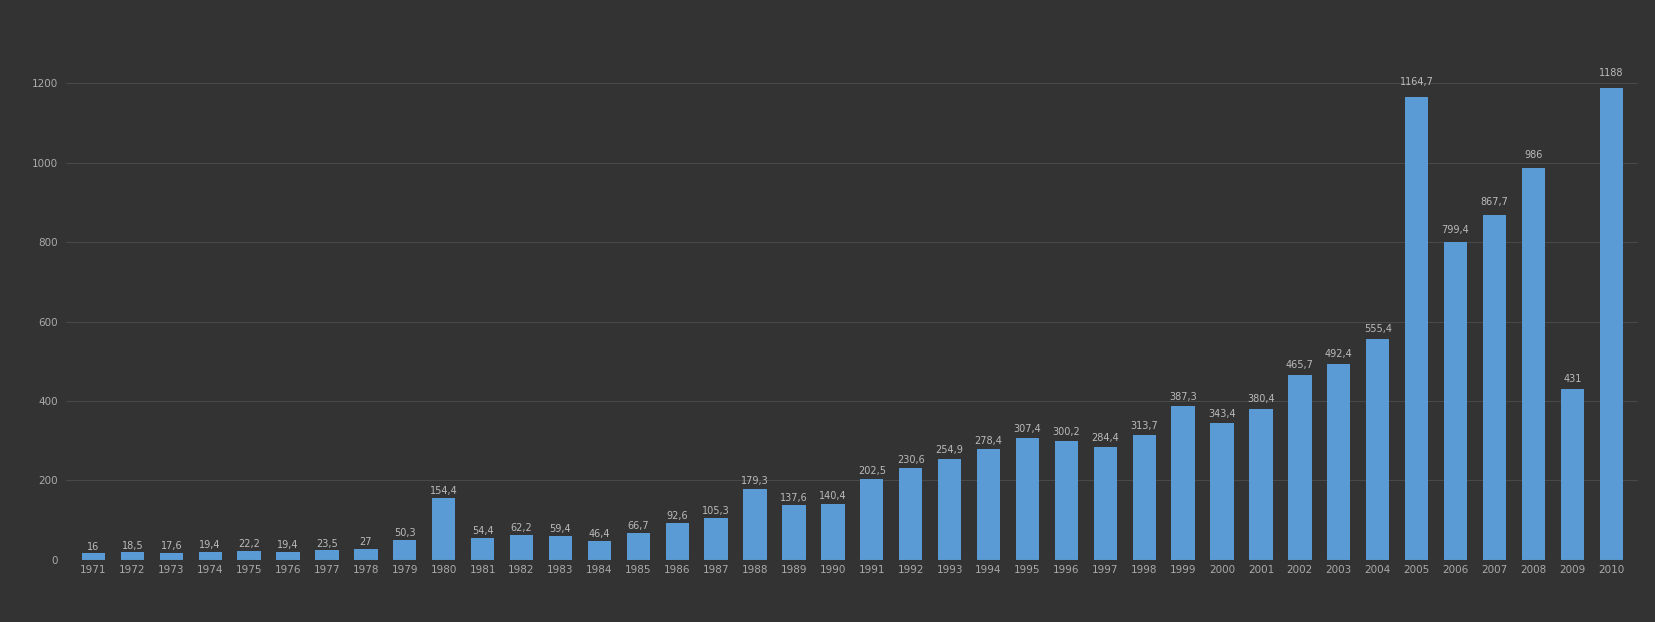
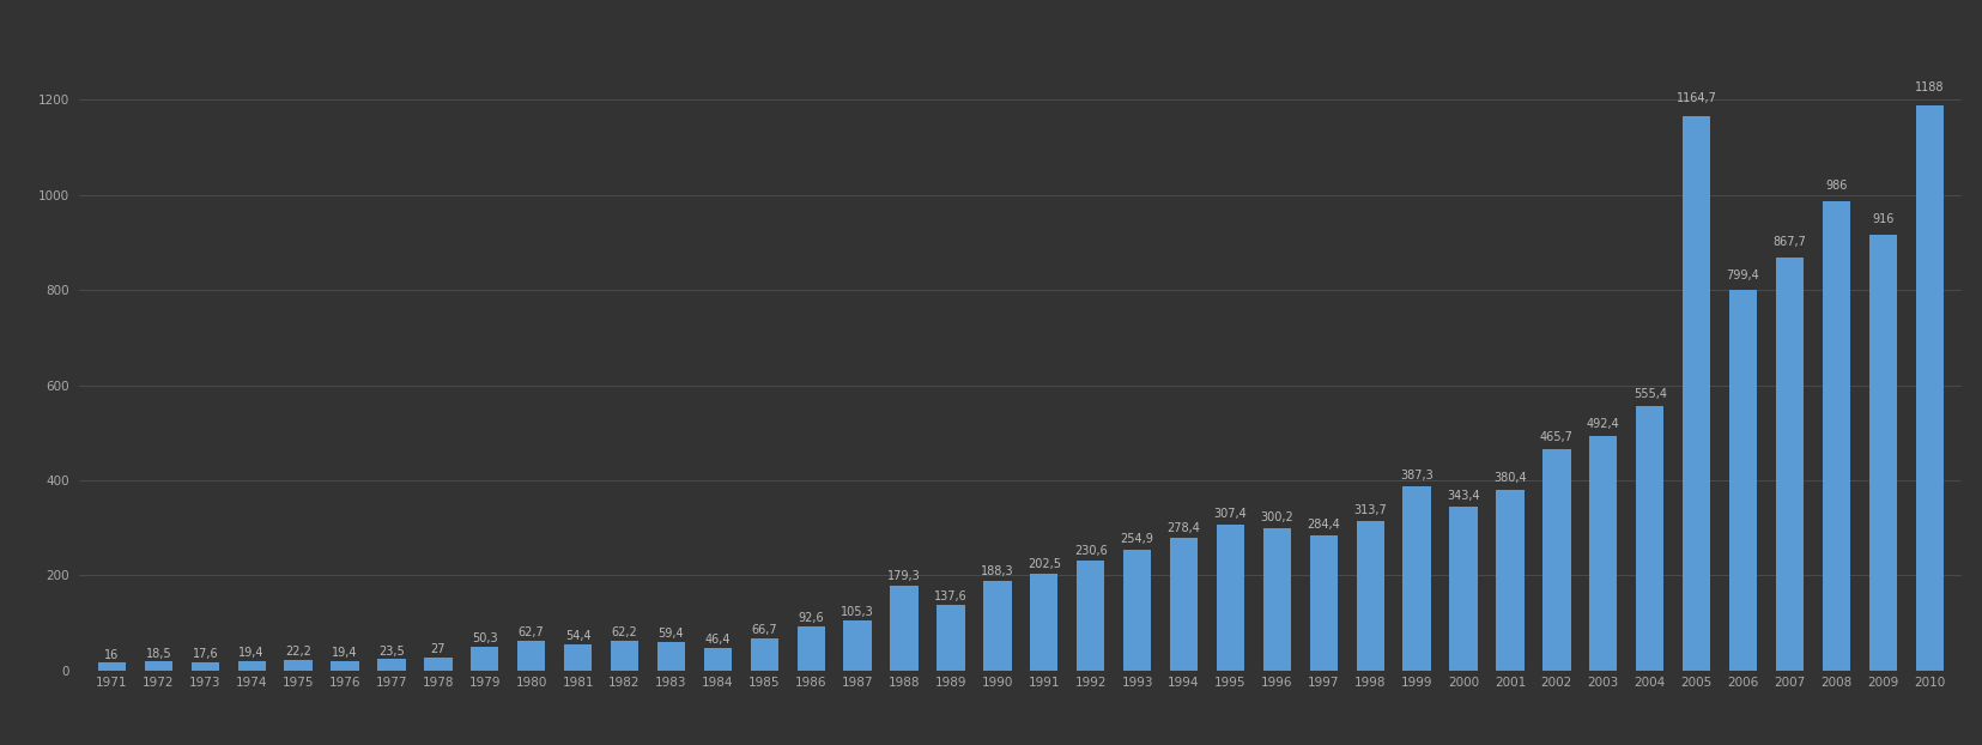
1980: 154,4 -> 62,7
1990: 140,4 -> 188,3
2009: 431 -> 916
